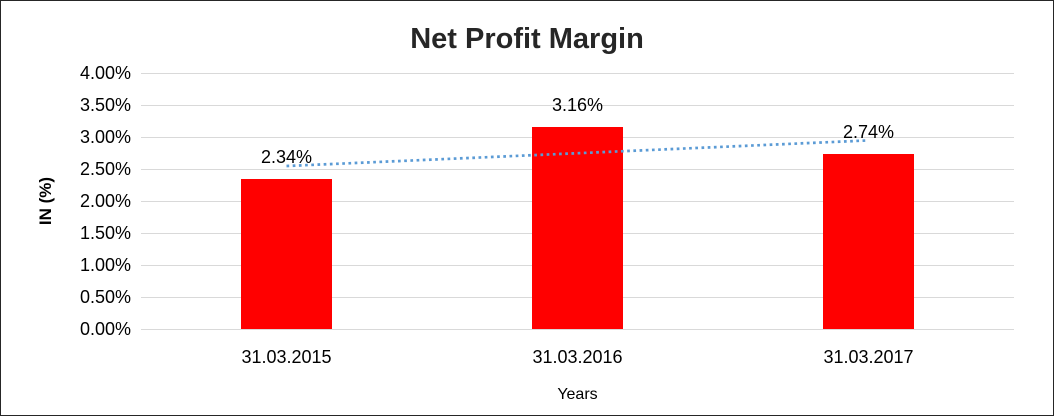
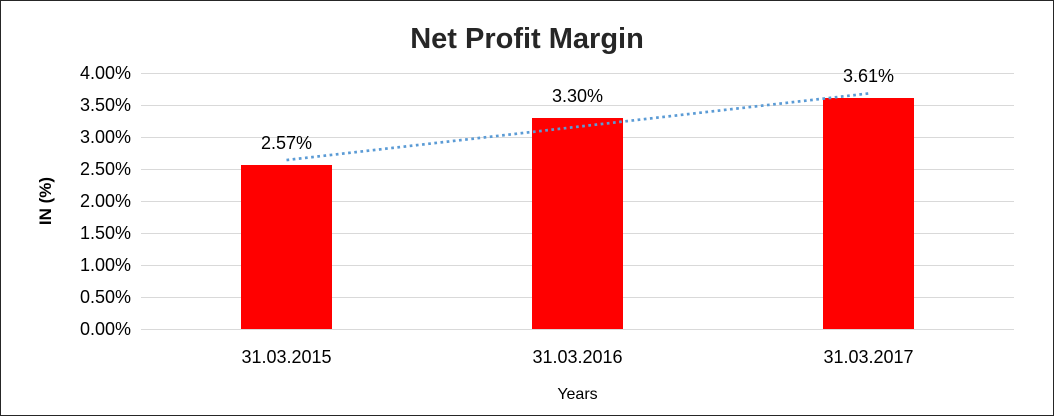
31.03.2015: 2.34% -> 2.57%
31.03.2016: 3.16% -> 3.30%
31.03.2017: 2.74% -> 3.61%
